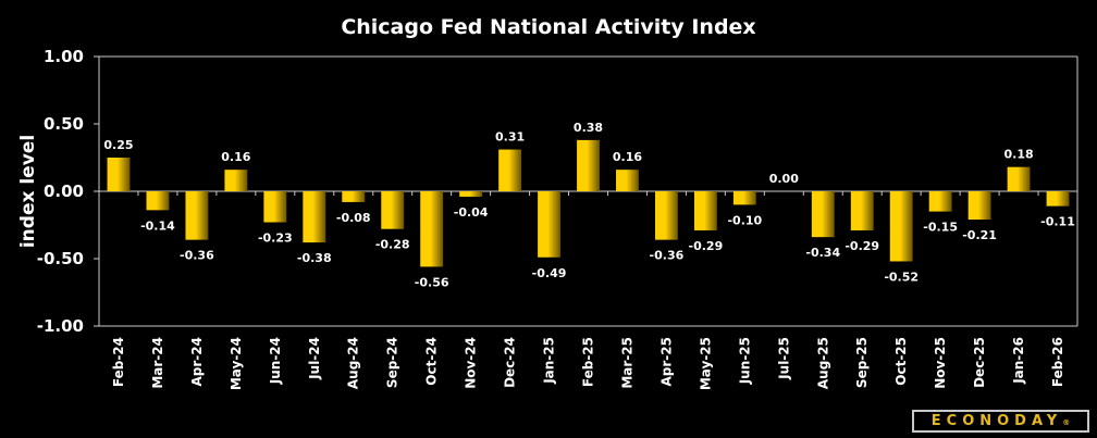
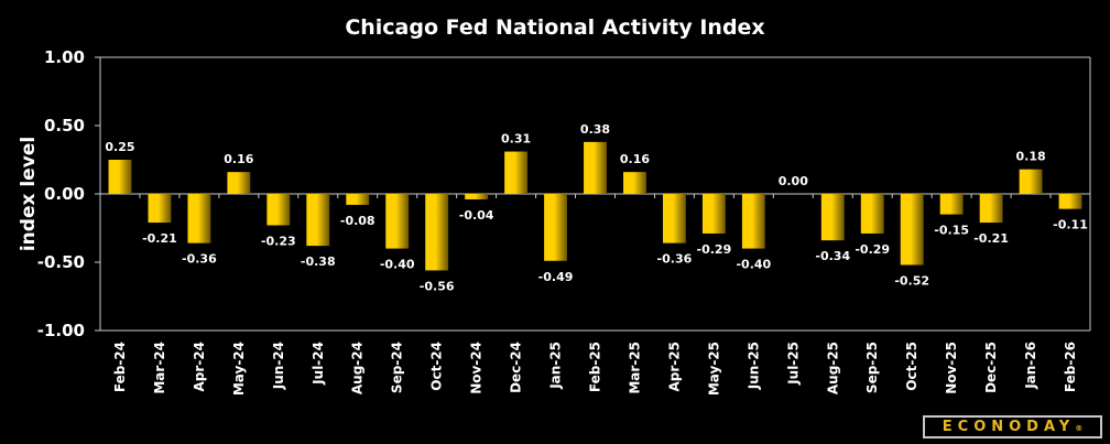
Mar-24: -0.14 -> -0.21
Sep-24: -0.28 -> -0.40
Jun-25: -0.10 -> -0.40
